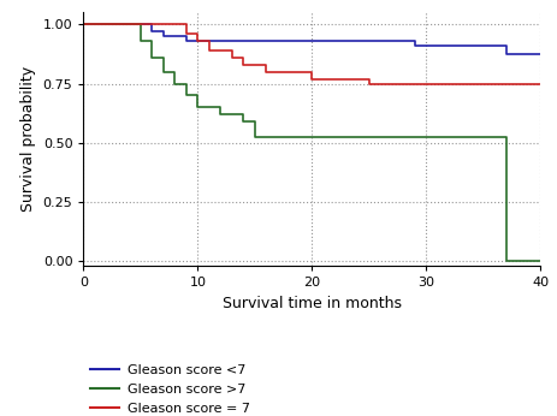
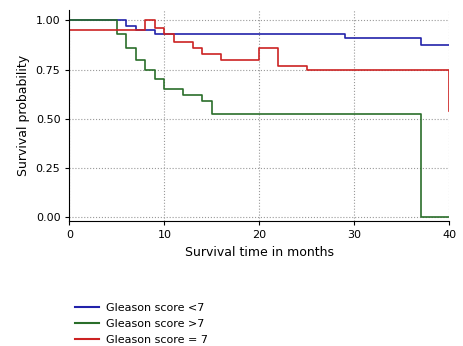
Gleason score = 7/0: 1.00 -> 0.95
Gleason score = 7/20: 0.77 -> 0.86
Gleason score = 7/40: 0.75 -> 0.54
